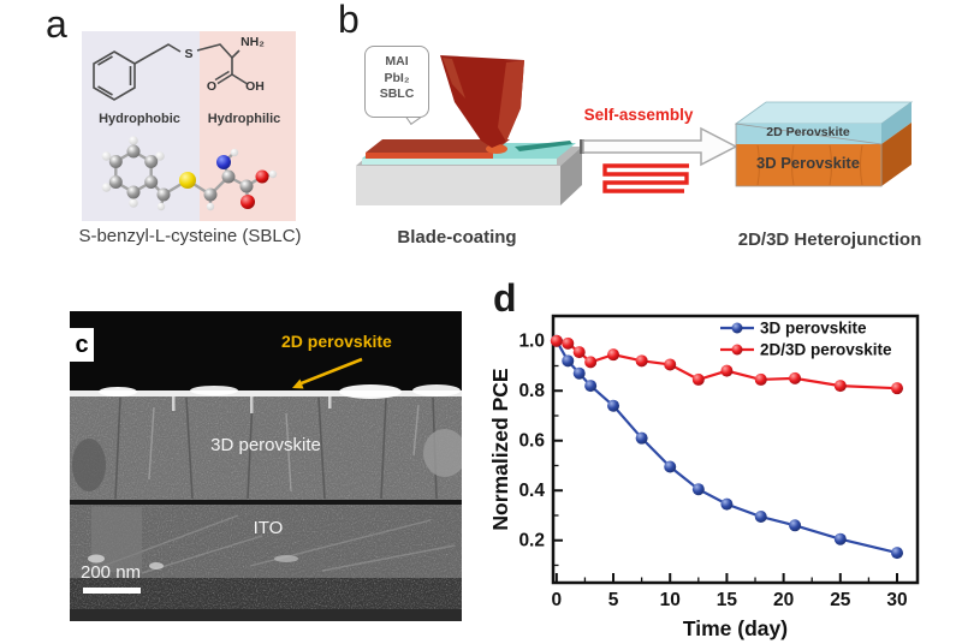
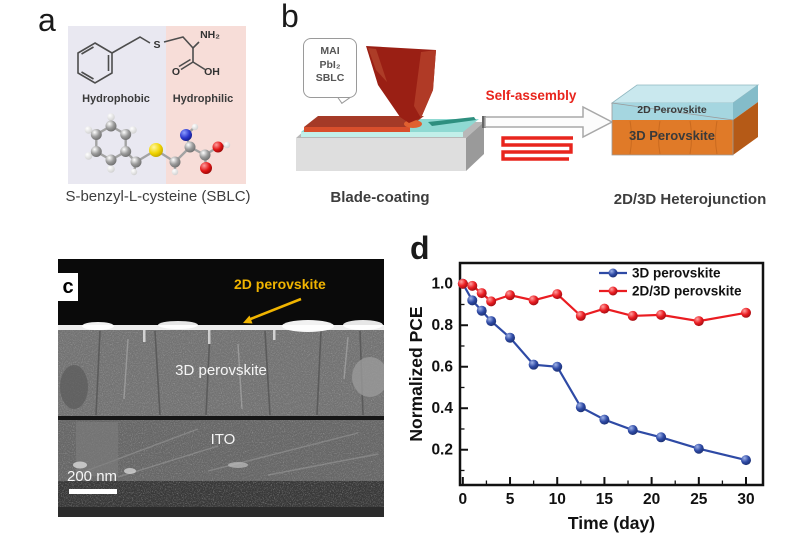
3D perovskite/10: 0.49 -> 0.60
2D/3D perovskite/10: 0.91 -> 0.95
2D/3D perovskite/30: 0.81 -> 0.86
